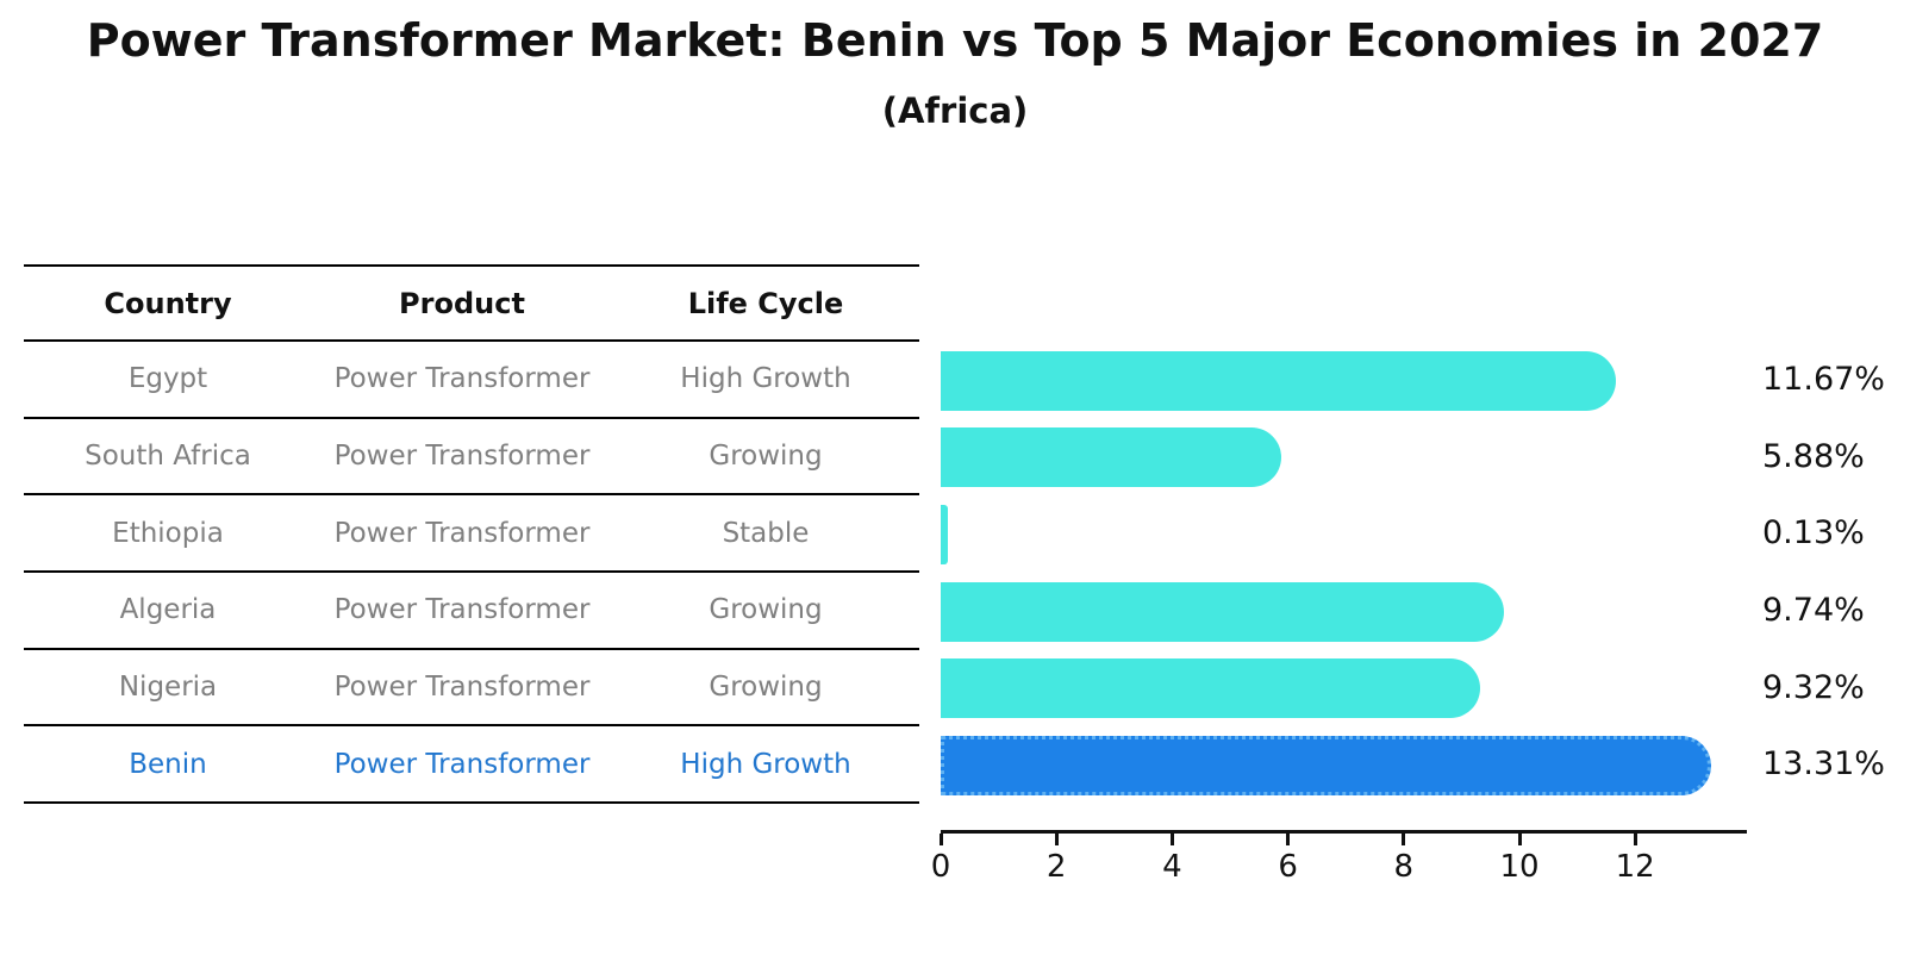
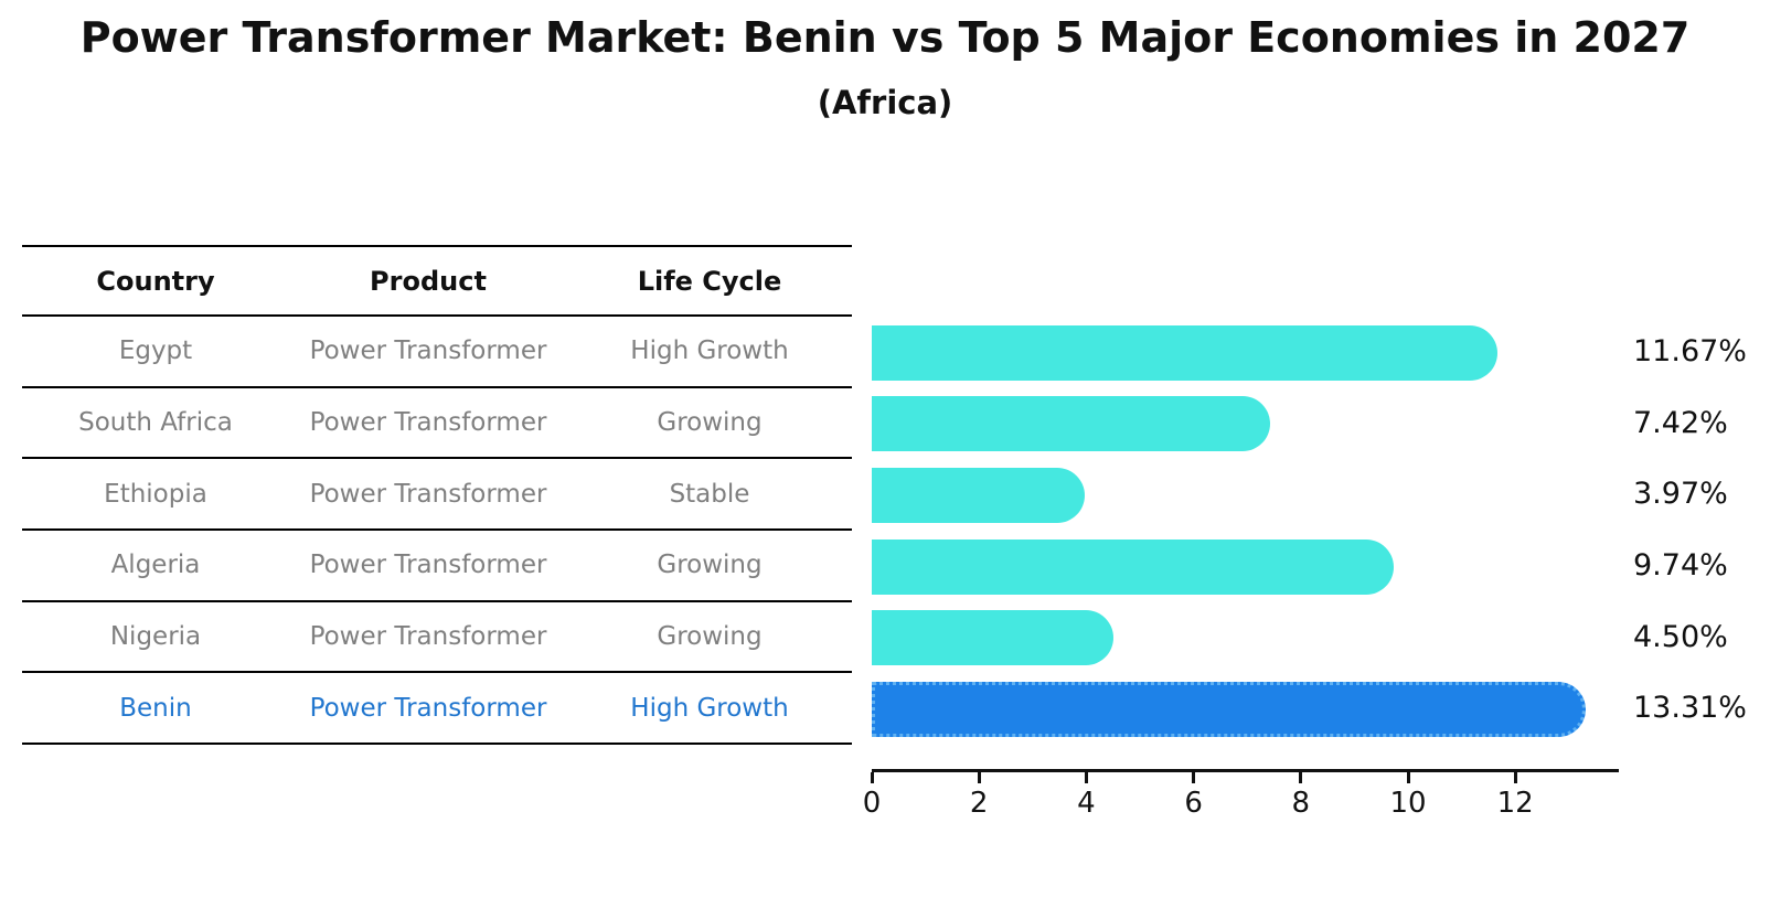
South Africa: 5.88% -> 7.42%
Ethiopia: 0.13% -> 3.97%
Nigeria: 9.32% -> 4.50%
